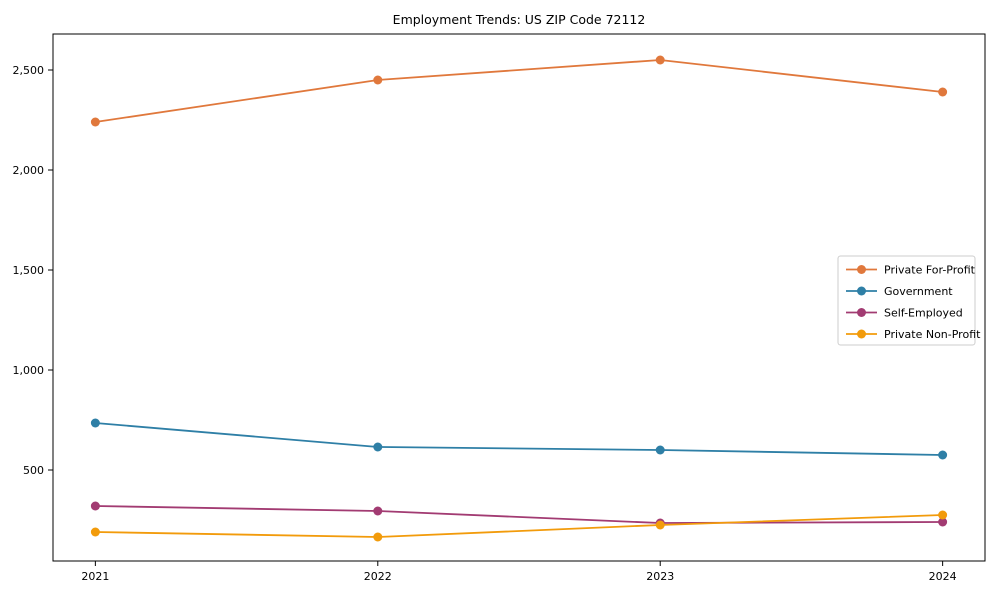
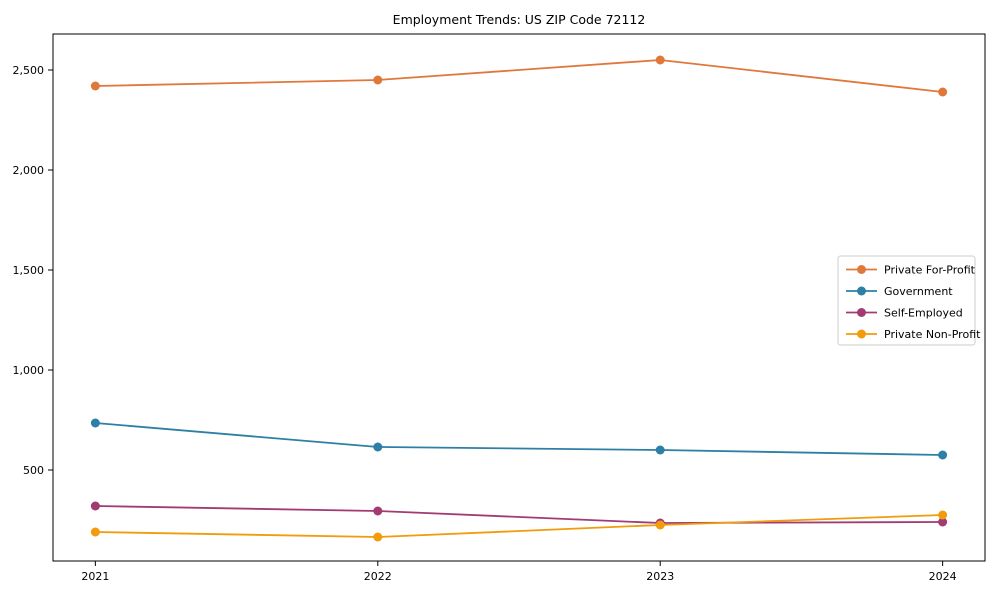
Private For-Profit/2021: 2240 -> 2420
